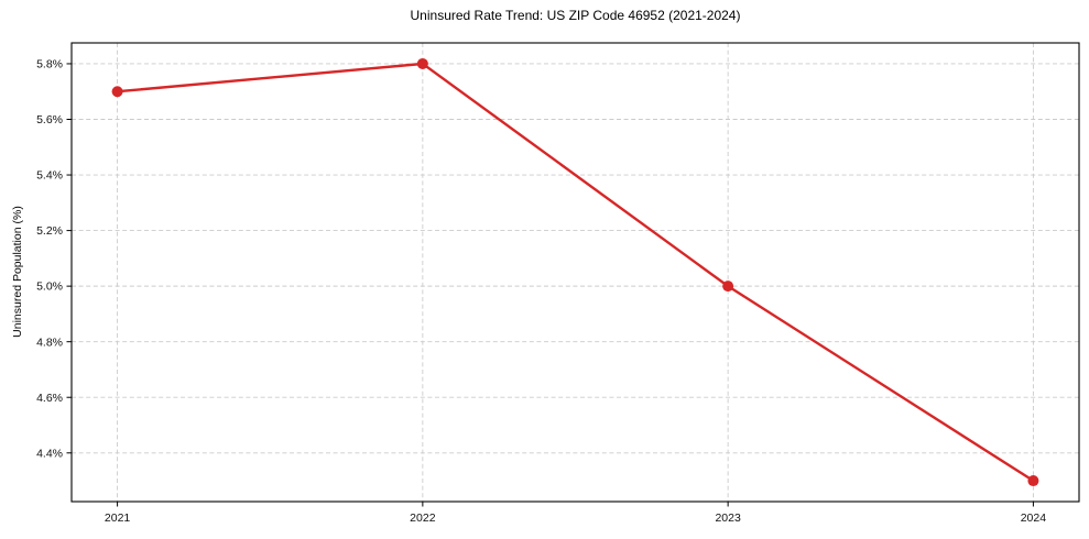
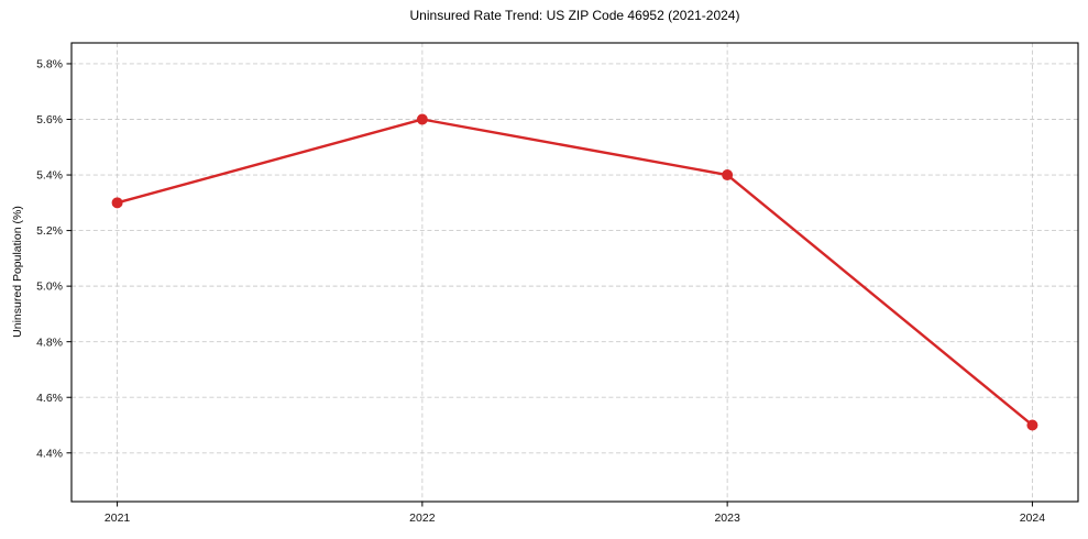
2021: 5.7% -> 5.3%
2022: 5.8% -> 5.6%
2023: 5.0% -> 5.4%
2024: 4.3% -> 4.5%
